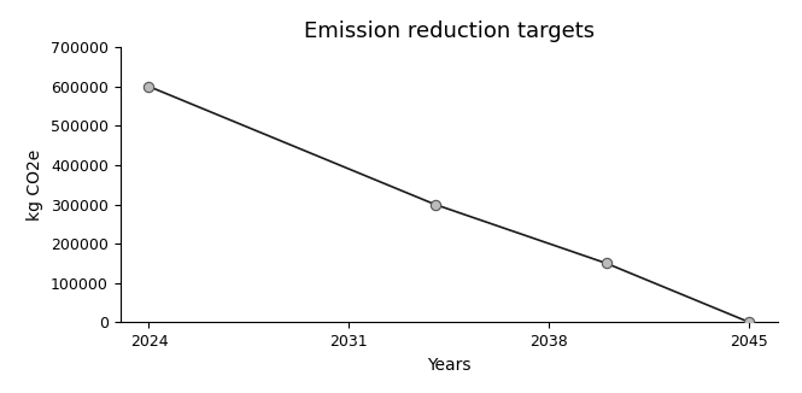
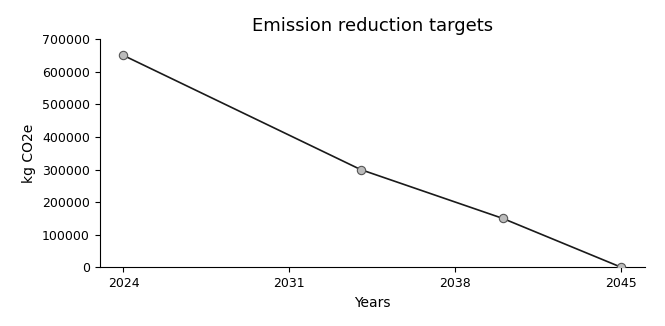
2024: 600000 -> 650000
